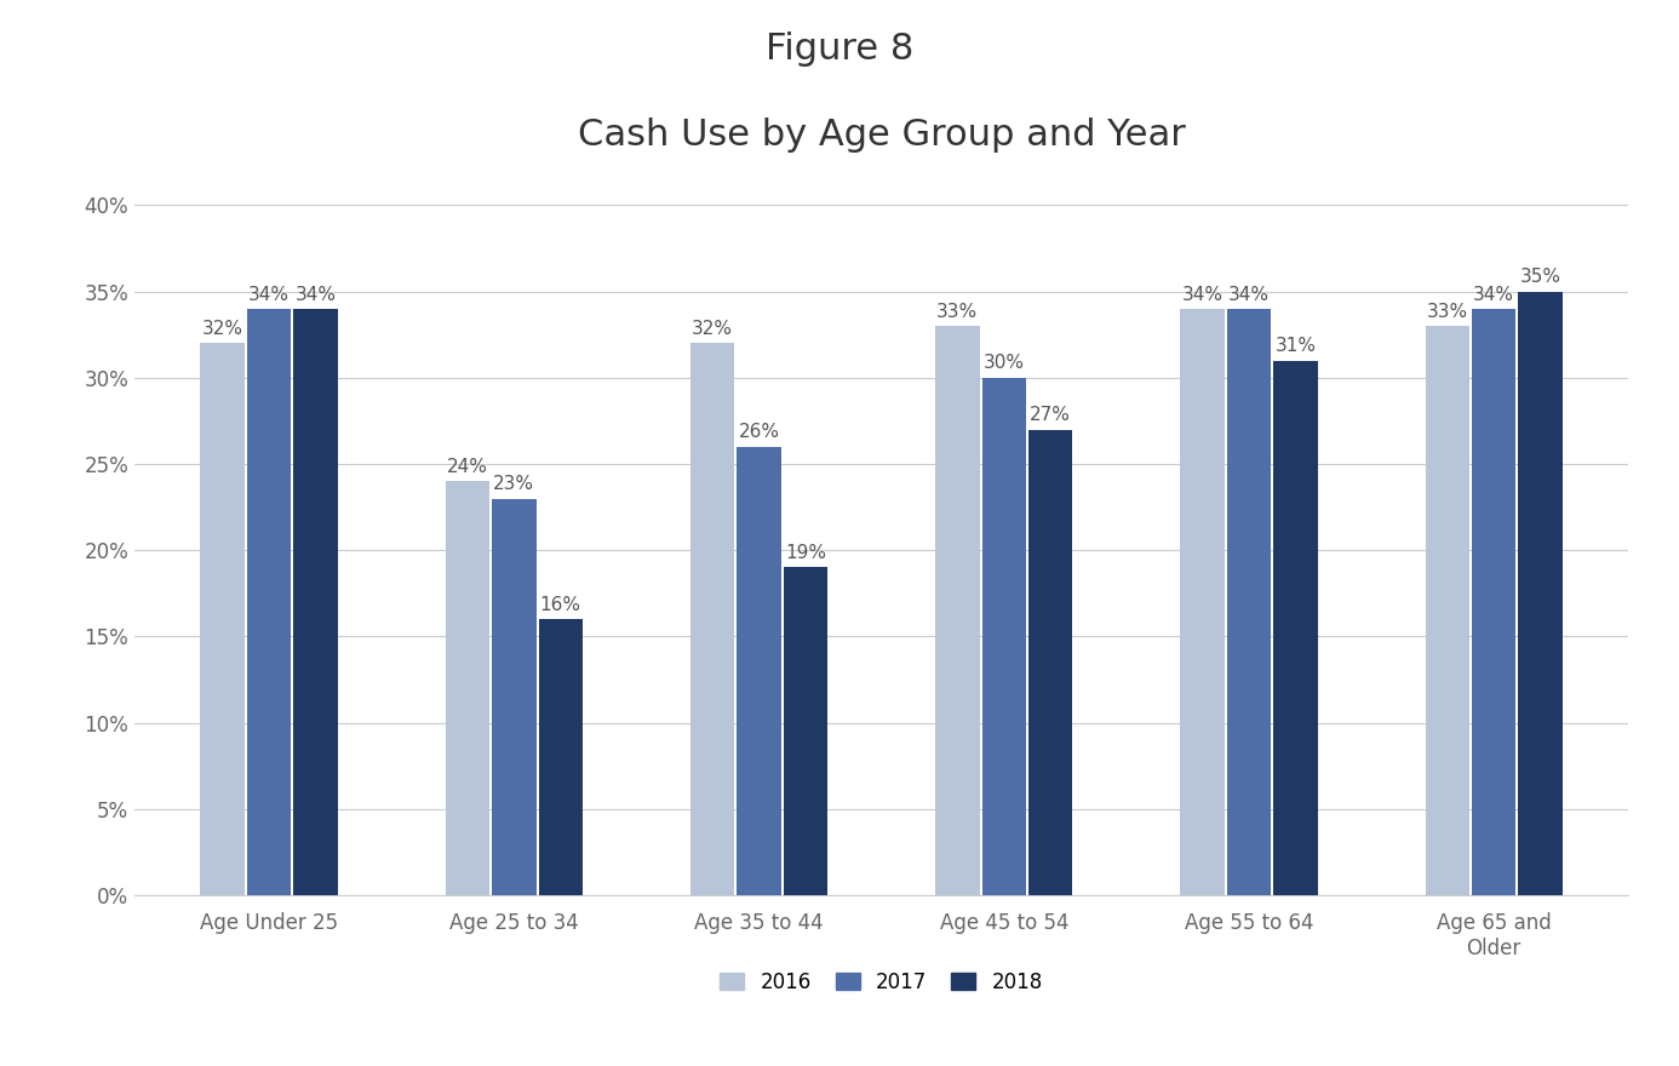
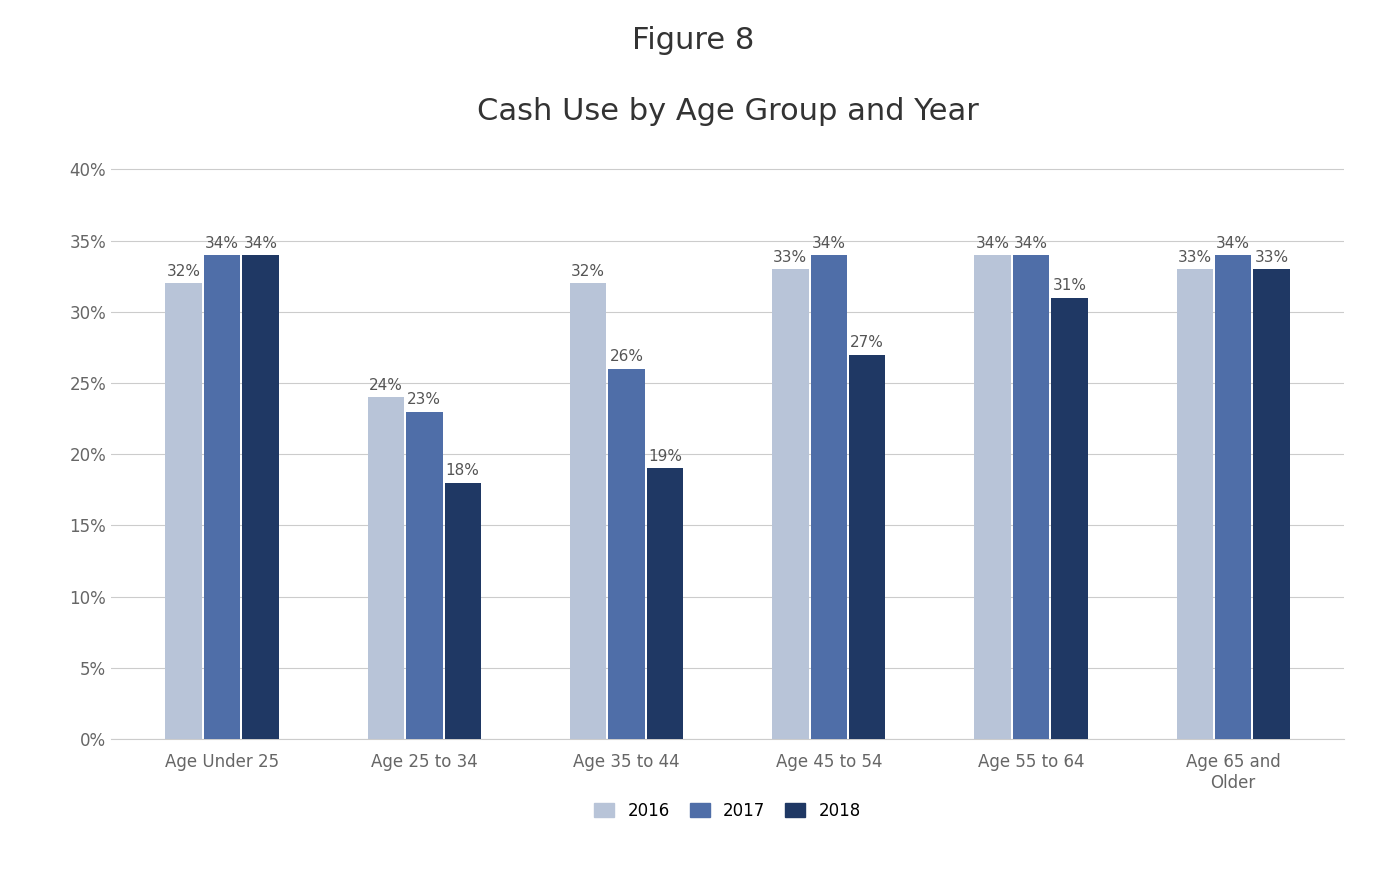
2018/Age 25 to 34: 16% -> 18%
2017/Age 45 to 54: 30% -> 34%
2018/Age 65 and Older: 35% -> 33%
